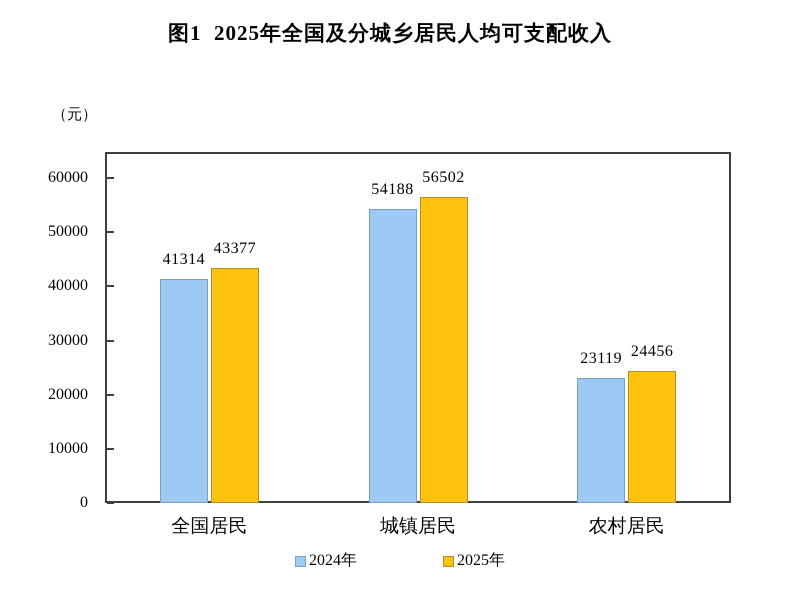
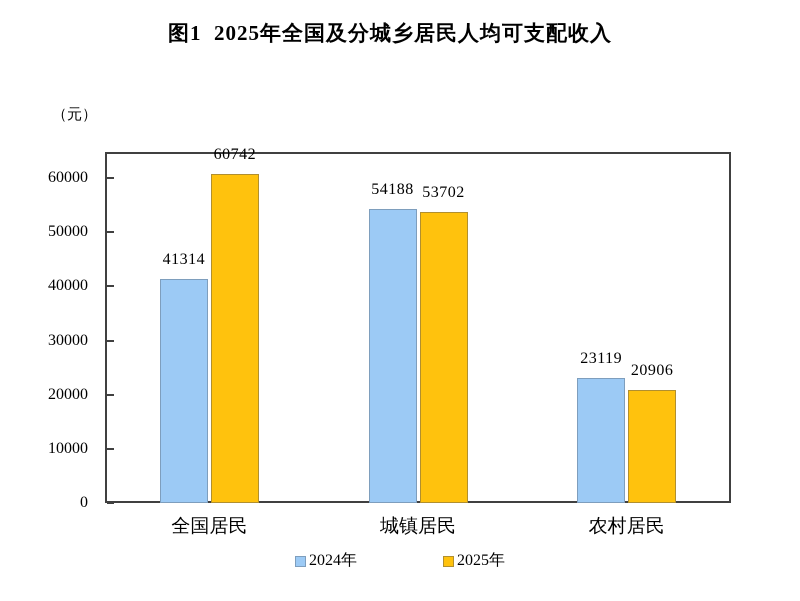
2025年/全国居民: 43377 -> 60742
2025年/城镇居民: 56502 -> 53702
2025年/农村居民: 24456 -> 20906
